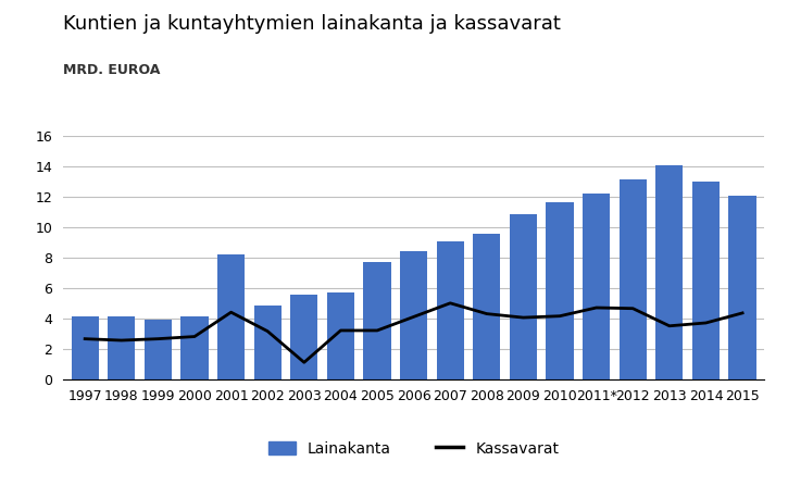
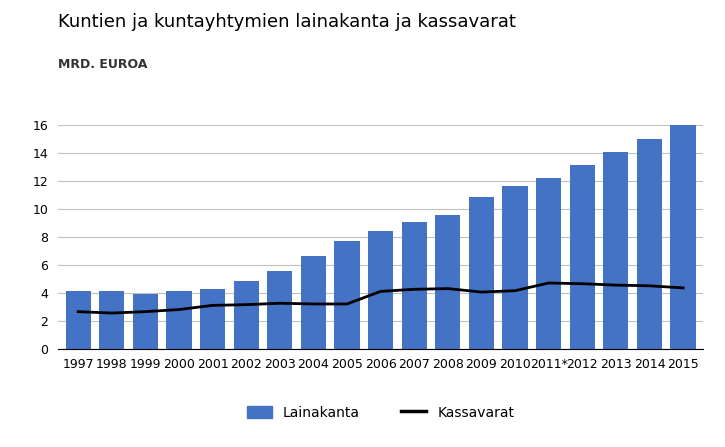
Lainakanta/2001: 8.2 -> 4.3
Kassavarat/2001: 4.4 -> 3.1
Kassavarat/2003: 1.1 -> 3.2
Lainakanta/2004: 5.7 -> 6.6
Kassavarat/2007: 5.0 -> 4.2
Kassavarat/2013: 3.5 -> 4.5
Lainakanta/2014: 13.0 -> 15.0
Kassavarat/2014: 3.7 -> 4.5
Lainakanta/2015: 12.1 -> 16.0
